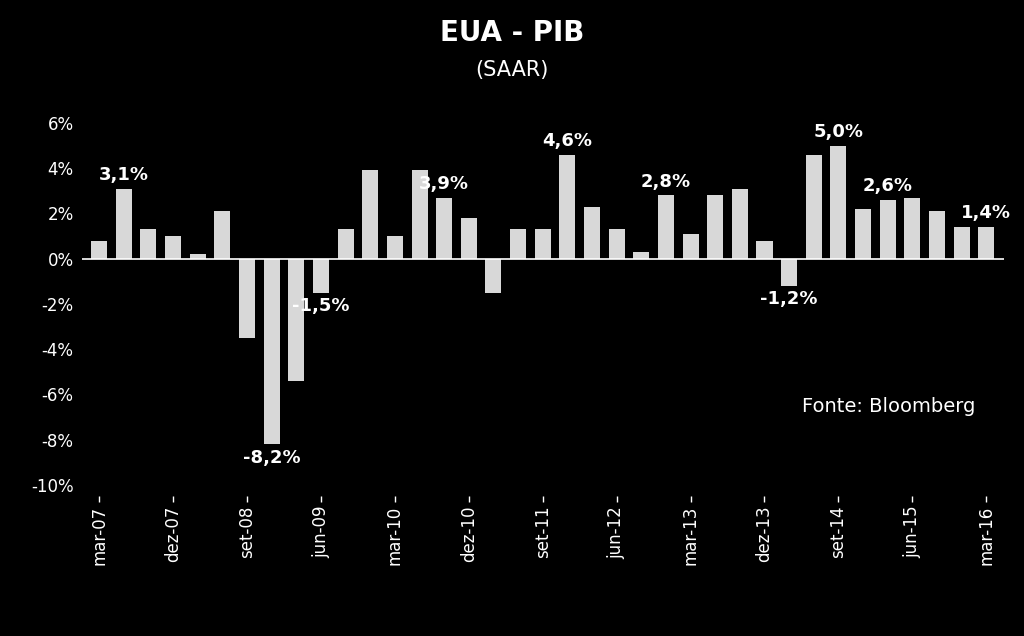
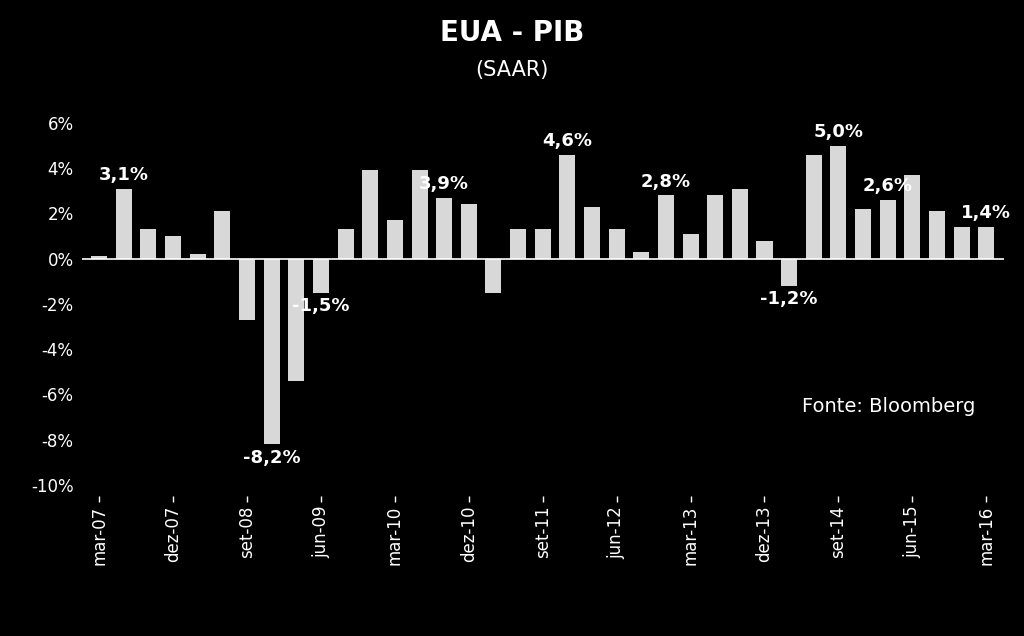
mar-07: 0.8% -> 0.1%
set-08: -3.5% -> -2.7%
mar-10: 1.0% -> 1.7%
dez-10: 1.8% -> 2.4%
jun-15: 2.7% -> 3.7%
